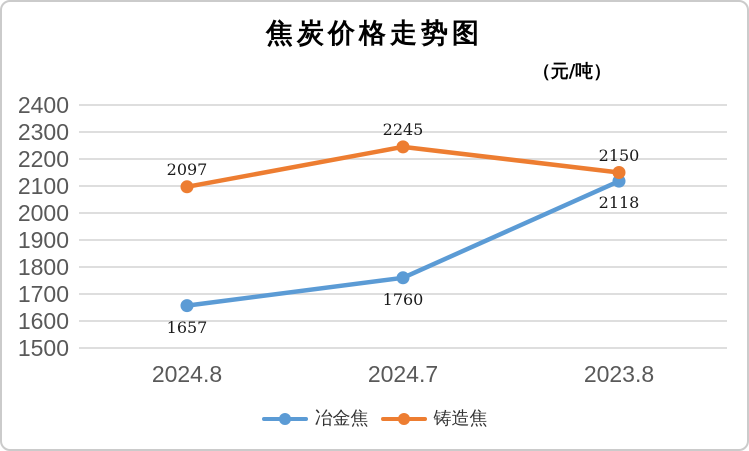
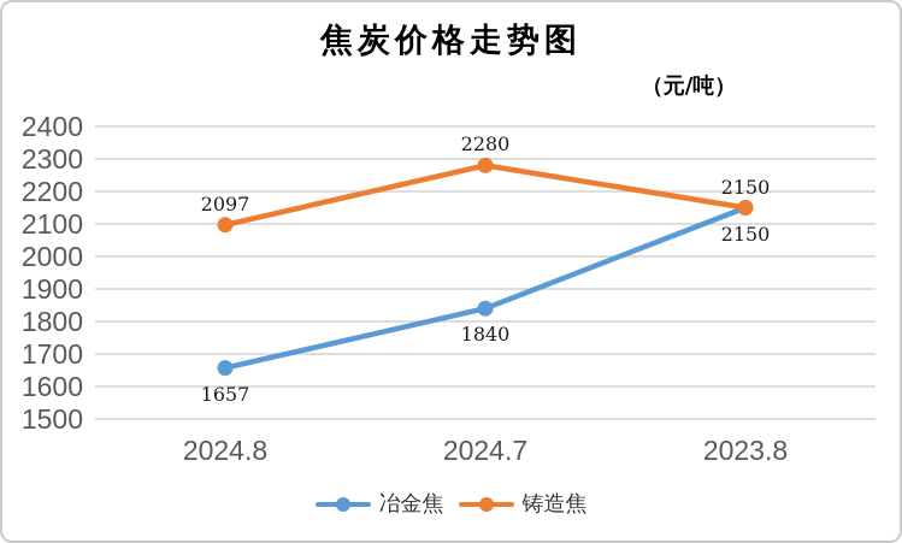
冶金焦/2024.7: 1760 -> 1840
铸造焦/2024.7: 2245 -> 2280
冶金焦/2023.8: 2118 -> 2150
